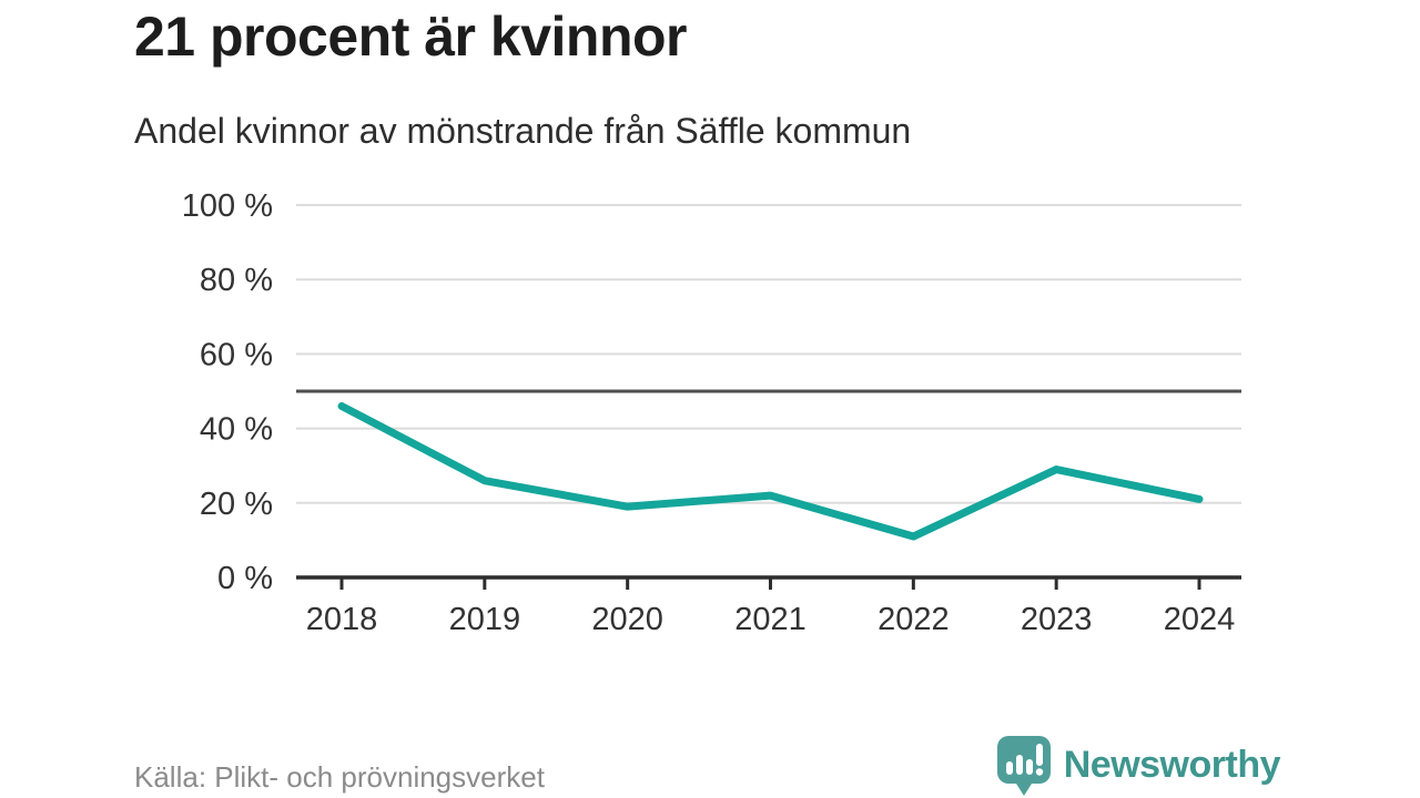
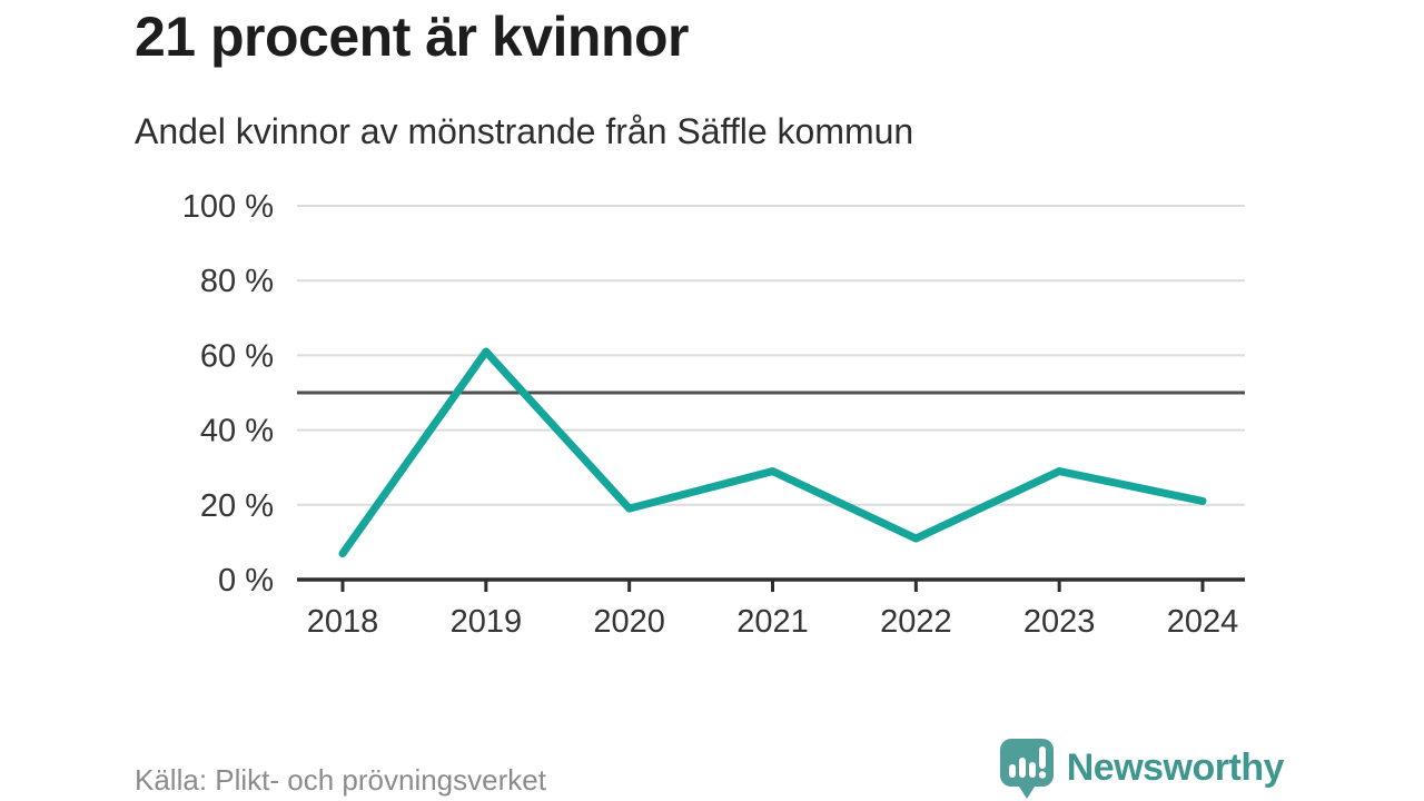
2018: 46% -> 7%
2019: 26% -> 61%
2021: 22% -> 29%
